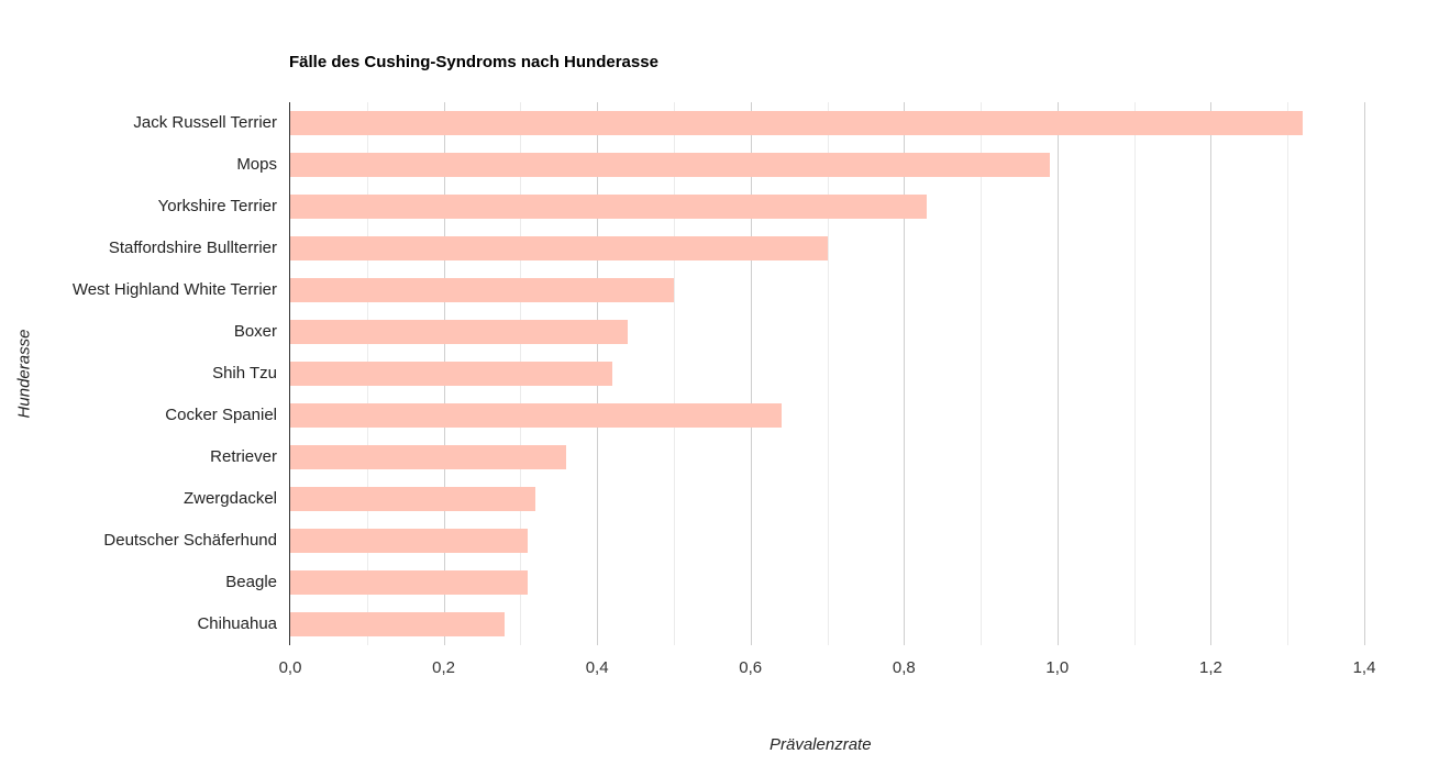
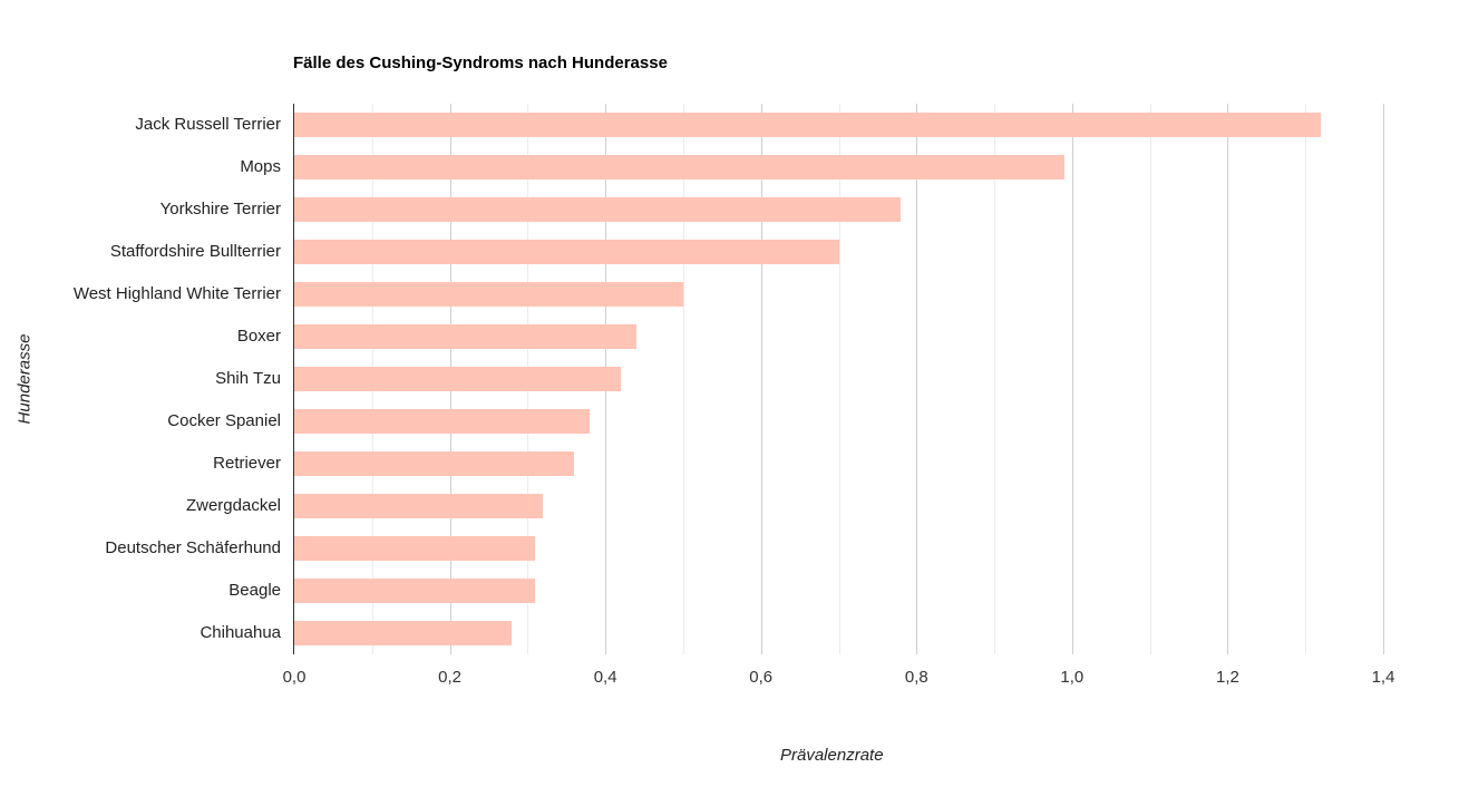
Yorkshire Terrier: 0,83 -> 0,78
Cocker Spaniel: 0,64 -> 0,38
